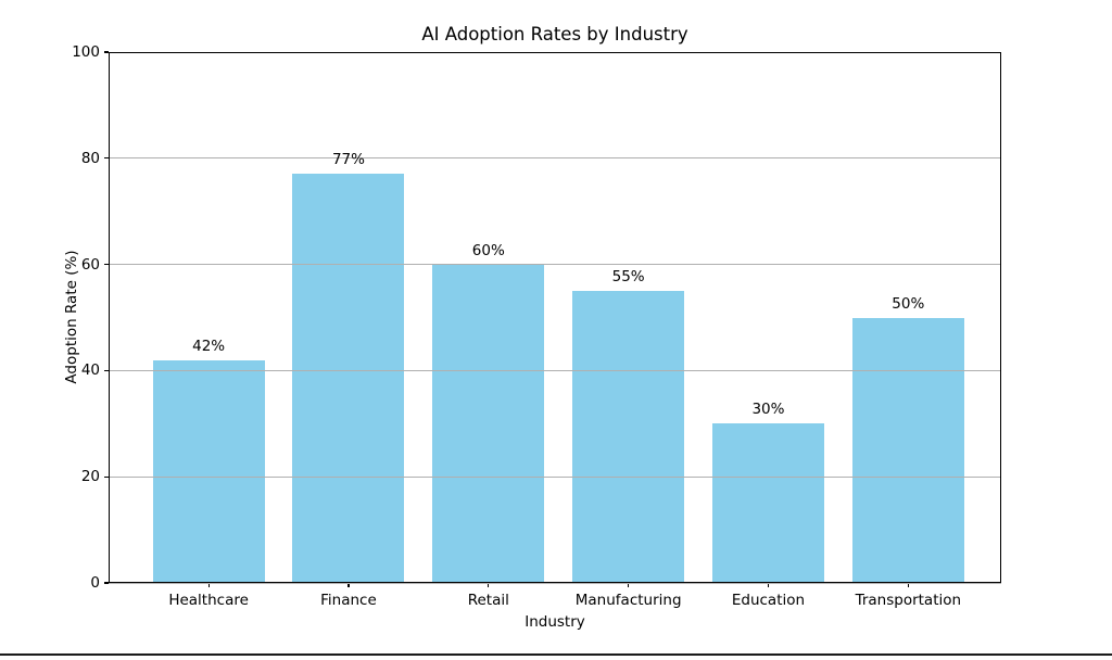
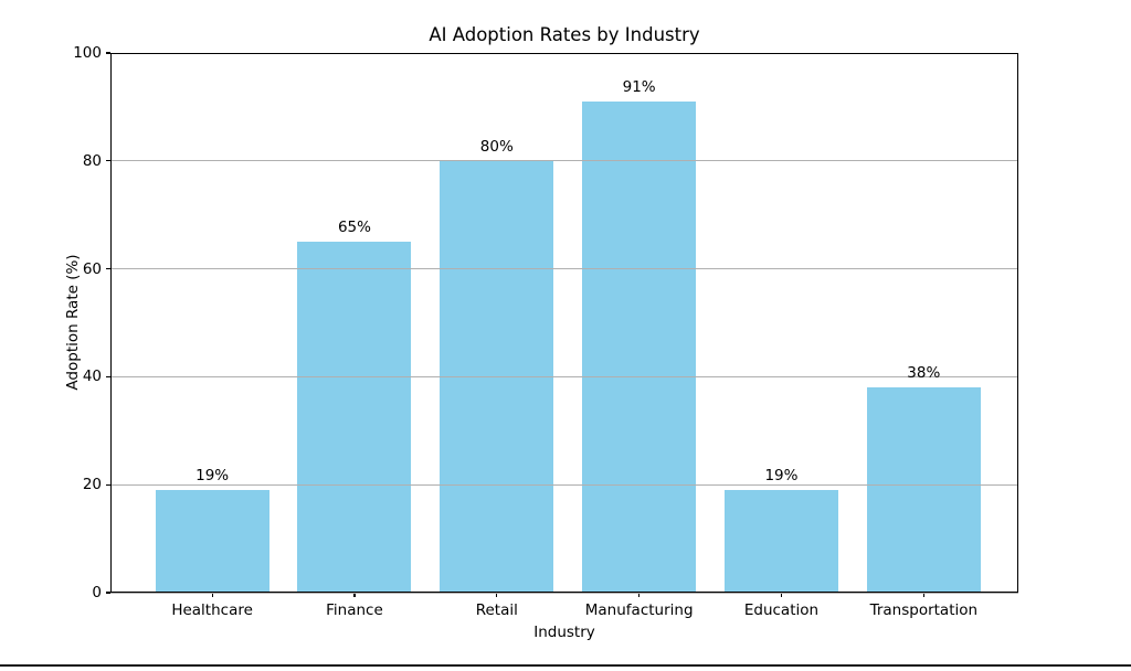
Healthcare: 42% -> 19%
Finance: 77% -> 65%
Retail: 60% -> 80%
Manufacturing: 55% -> 91%
Education: 30% -> 19%
Transportation: 50% -> 38%
